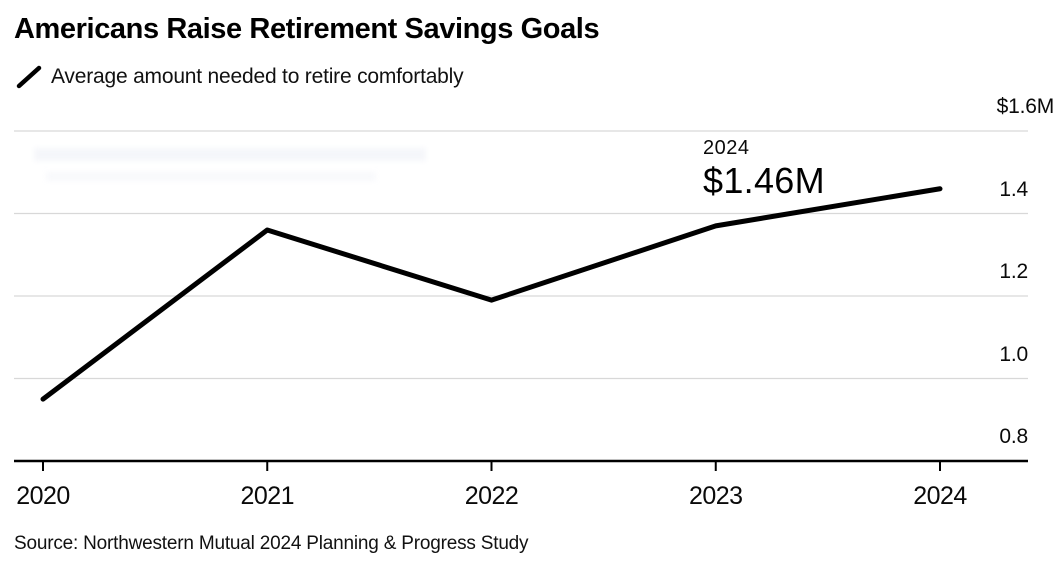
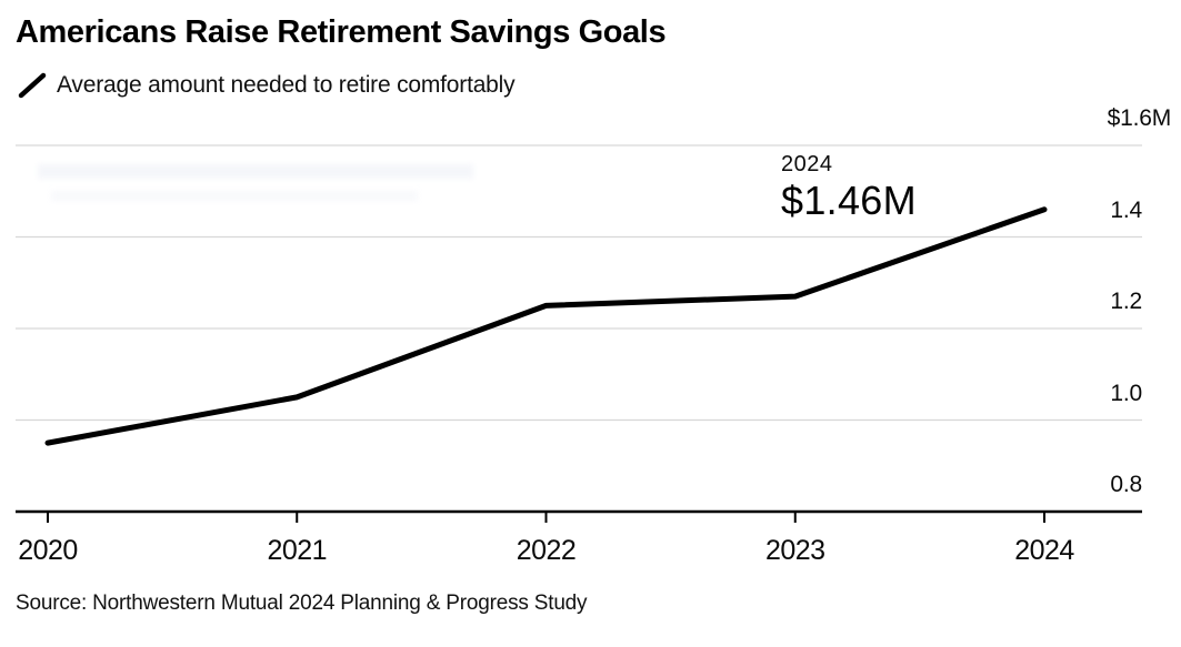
2021: 1.36 -> 1.05
2022: 1.19 -> 1.25
2023: 1.37 -> 1.27
